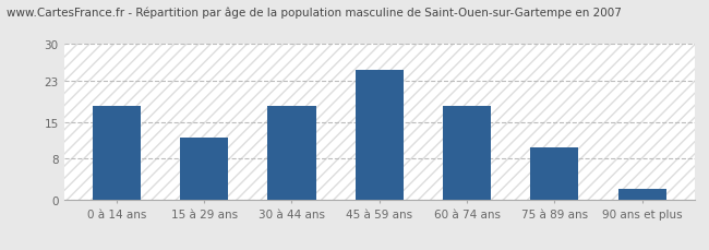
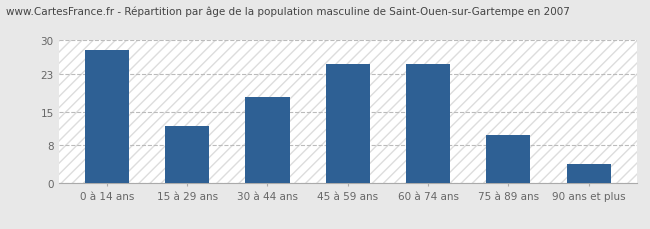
0 à 14 ans: 18 -> 28
60 à 74 ans: 18 -> 25
90 ans et plus: 2 -> 4
